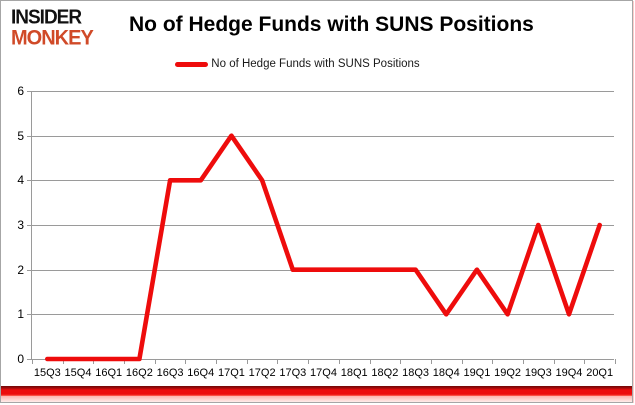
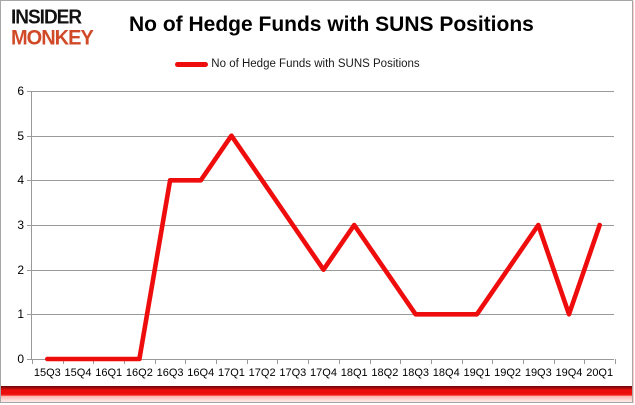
17Q3: 2 -> 3
18Q1: 2 -> 3
18Q3: 2 -> 1
19Q1: 2 -> 1
19Q2: 1 -> 2
